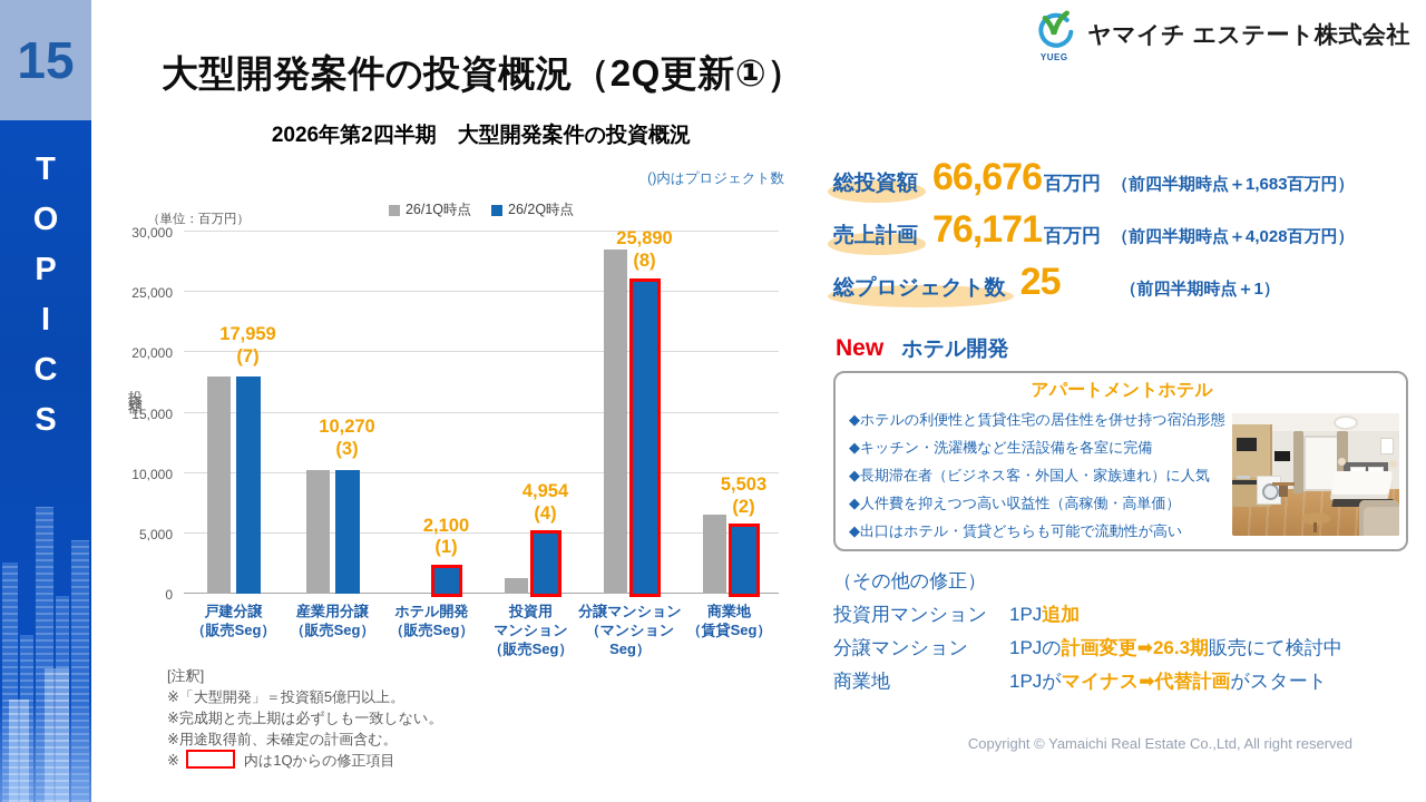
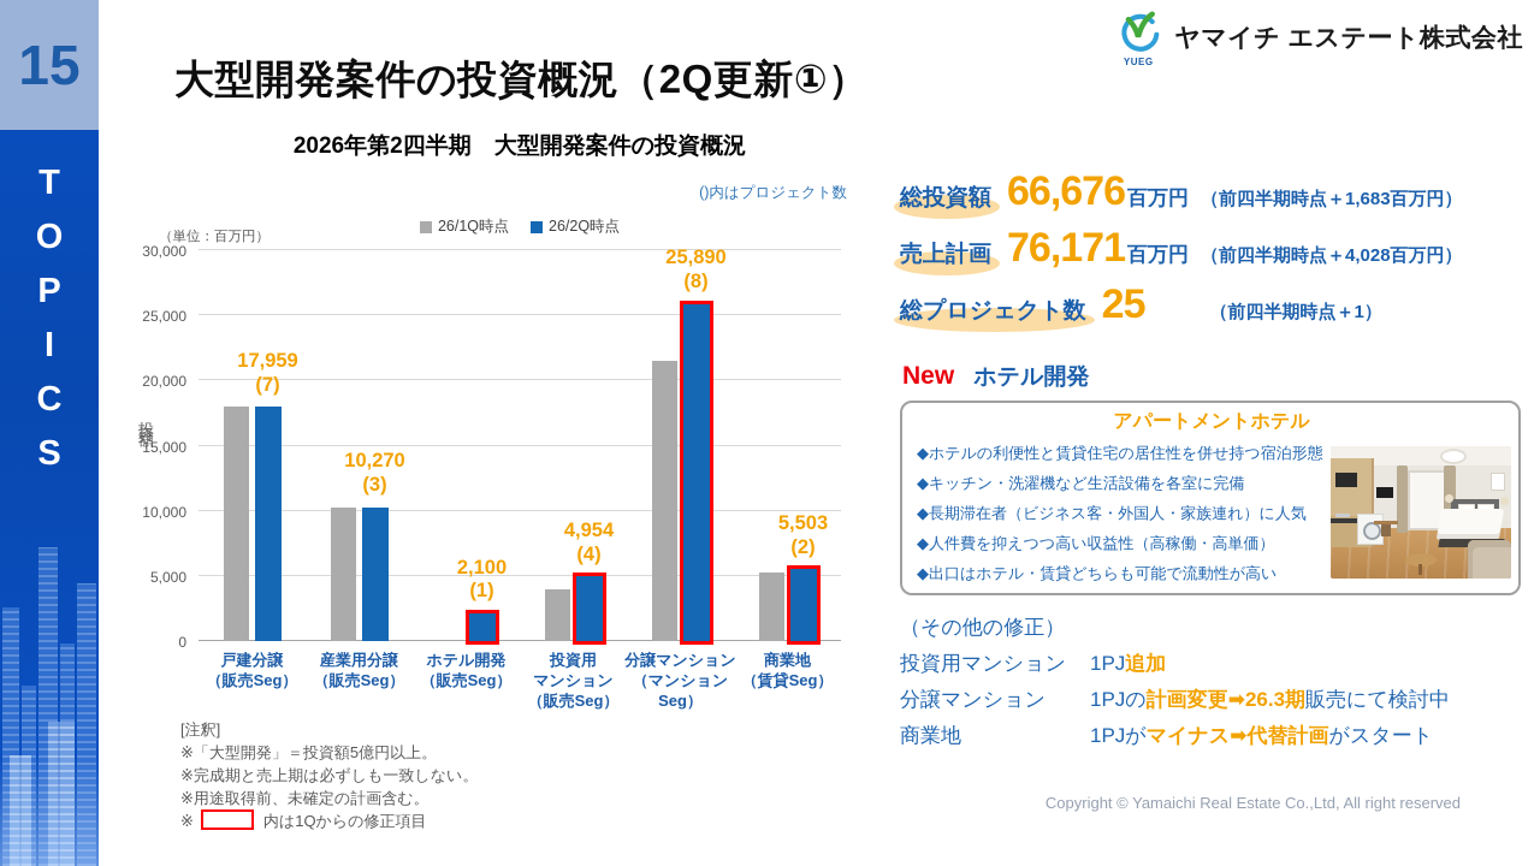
26/1Q時点/投資用 マンション （販売Seg）: 1300 -> 4000
26/1Q時点/分譲マンション （マンションSeg）: 28500 -> 21500
26/1Q時点/商業地 （賃貸Seg）: 6600 -> 5300
